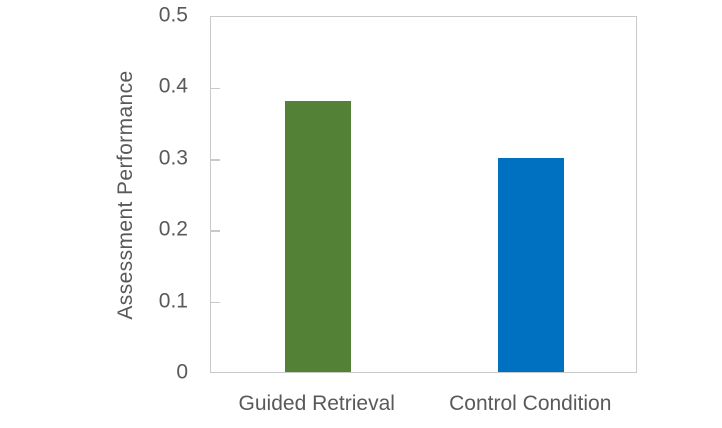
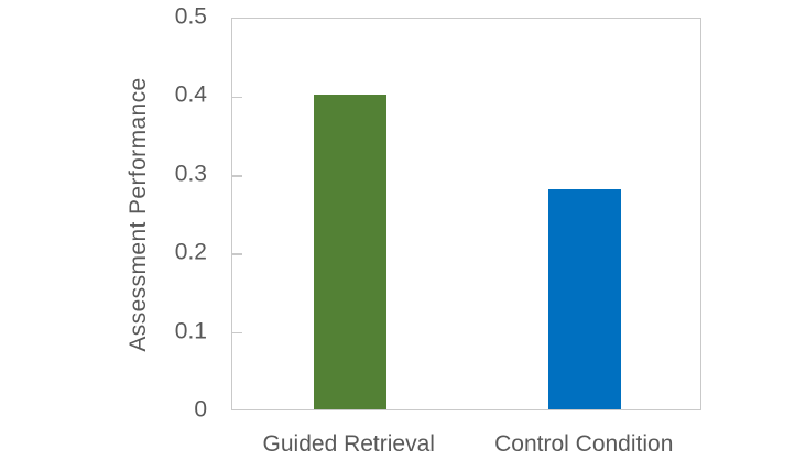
Guided Retrieval: 0.38 -> 0.40
Control Condition: 0.30 -> 0.28
